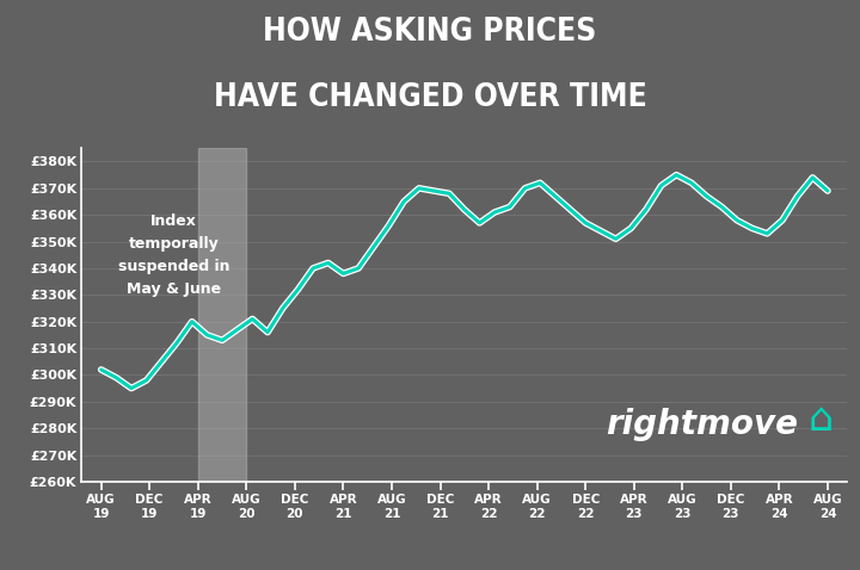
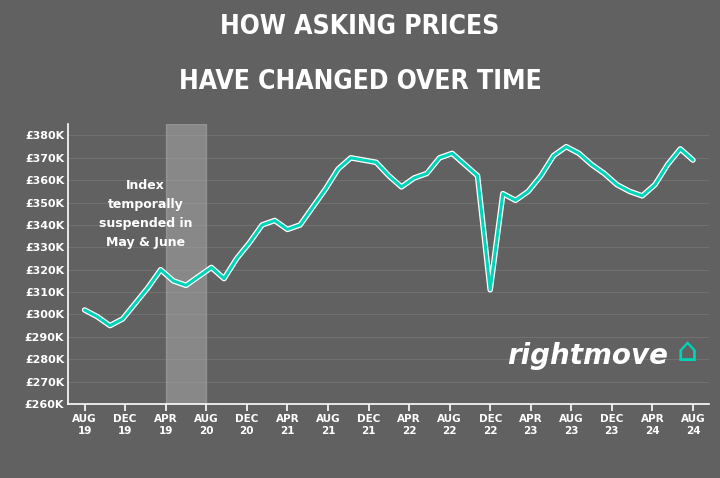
DEC 22: £357K -> £311K
